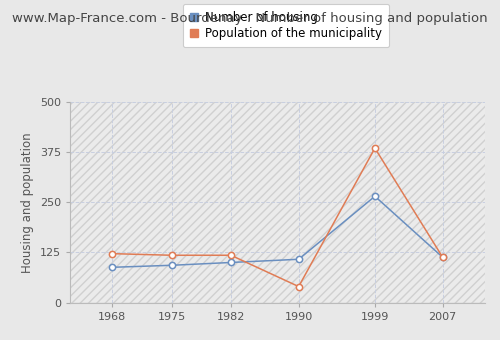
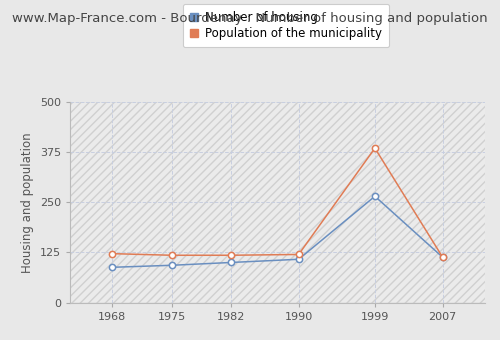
Population of the municipality/1990: 40 -> 120
